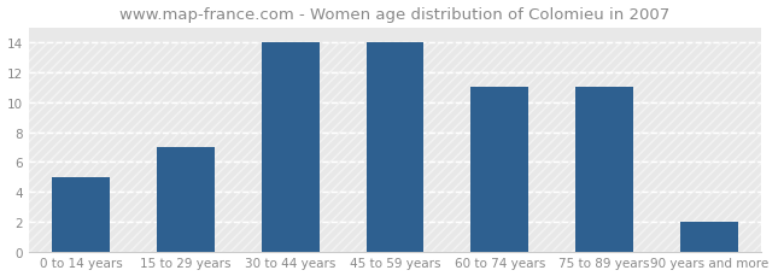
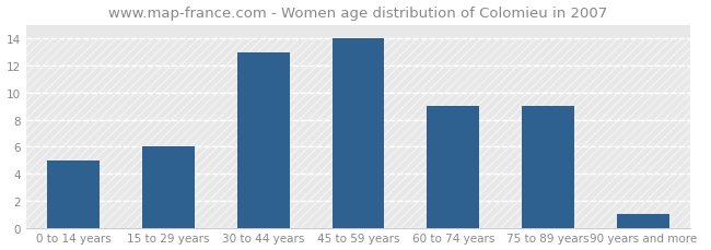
15 to 29 years: 7 -> 6
30 to 44 years: 14 -> 13
60 to 74 years: 11 -> 9
75 to 89 years: 11 -> 9
90 years and more: 2 -> 1
